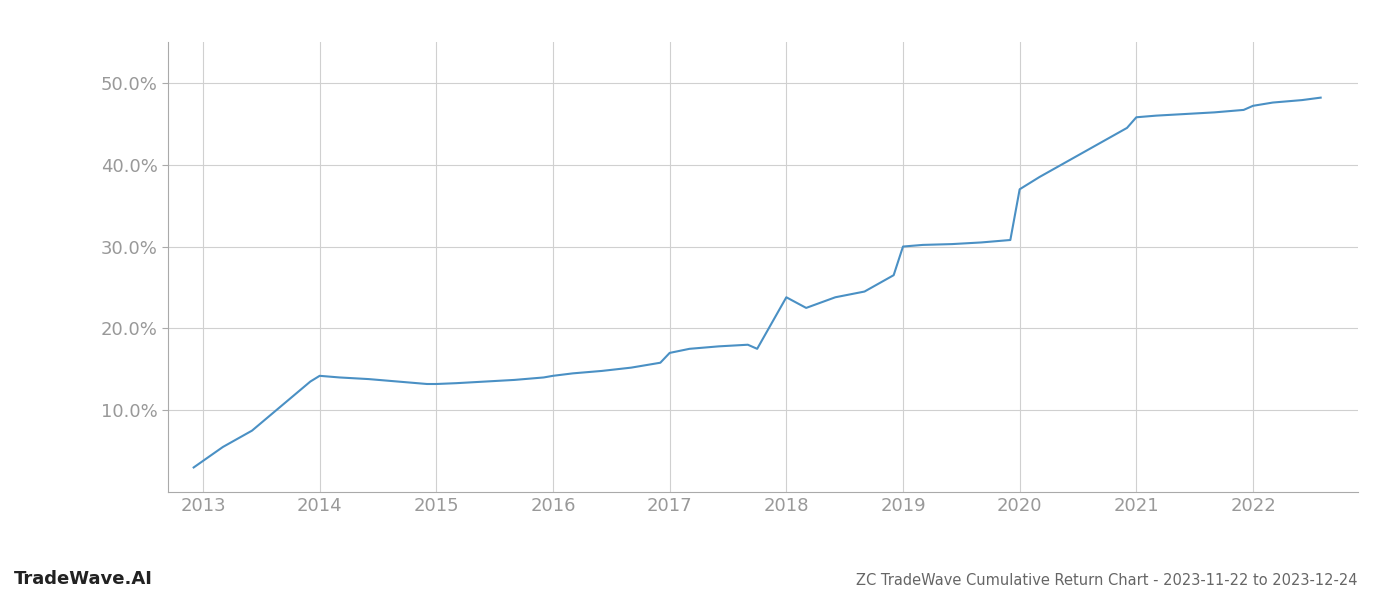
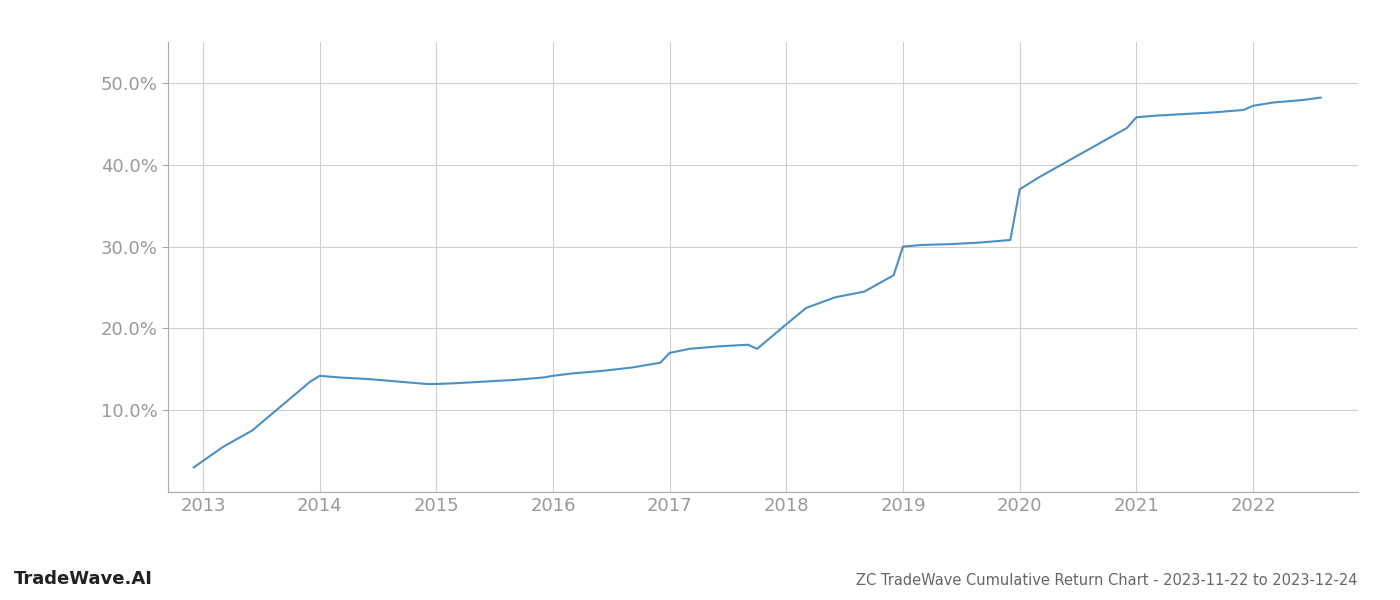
2018: 23.8% -> 20.5%
